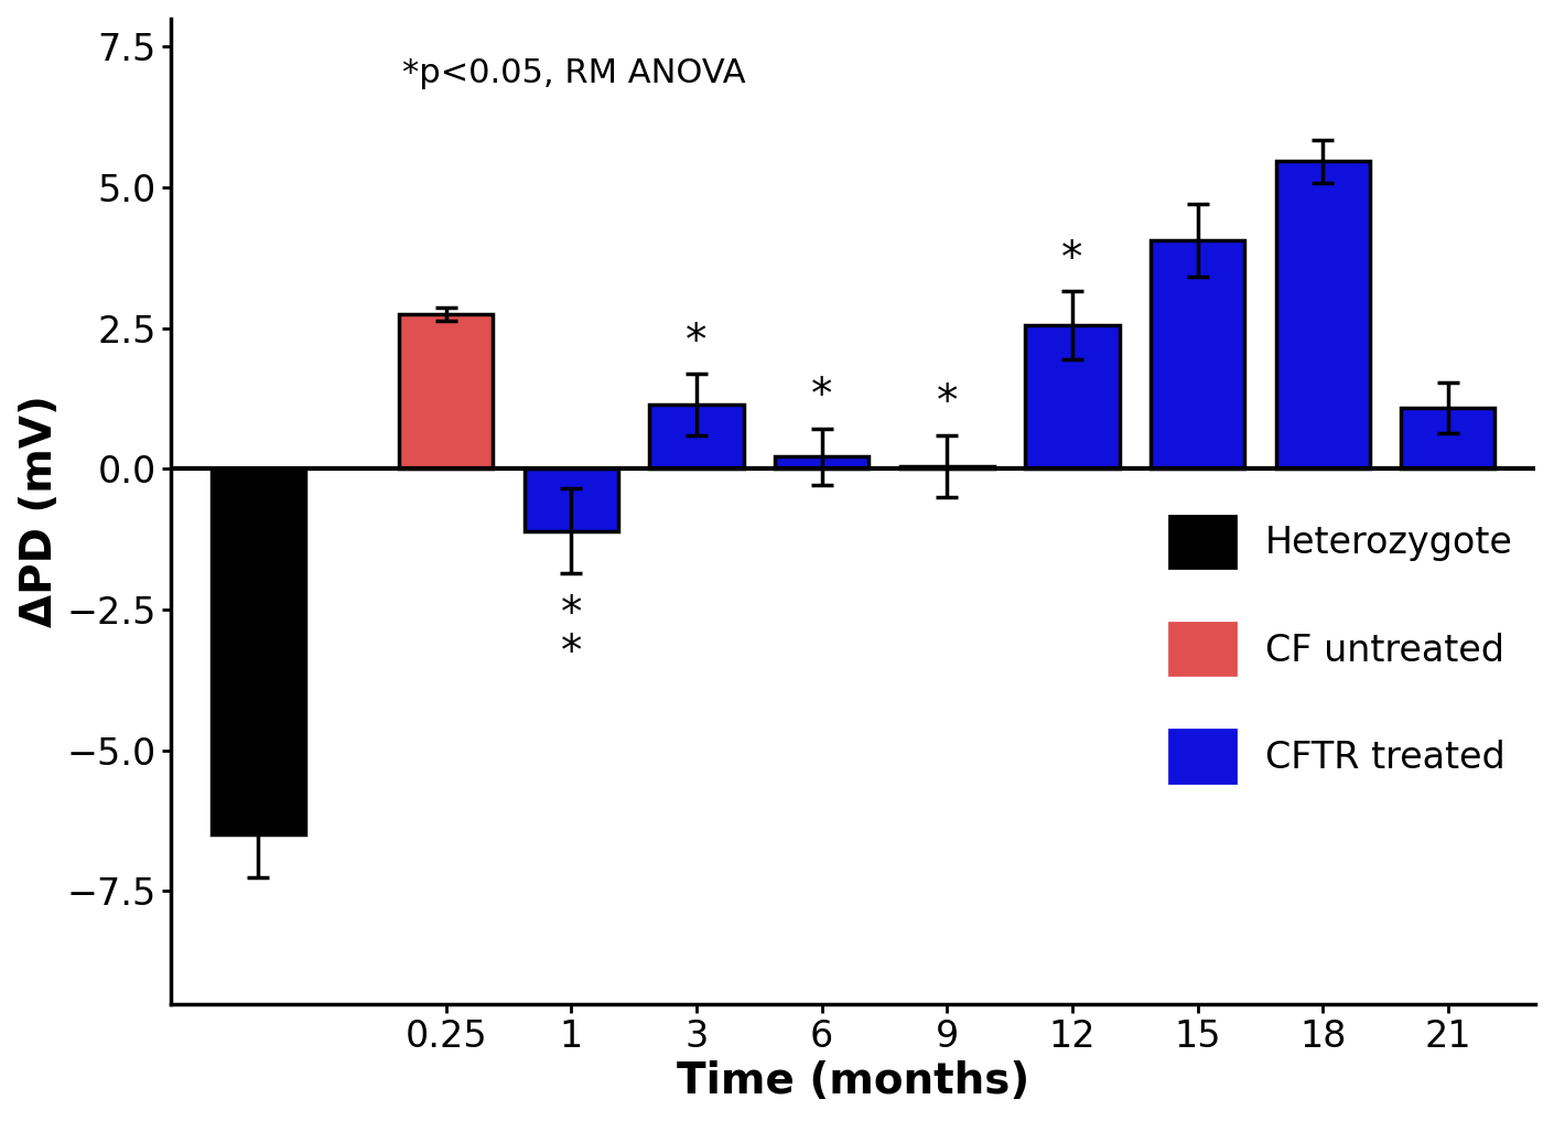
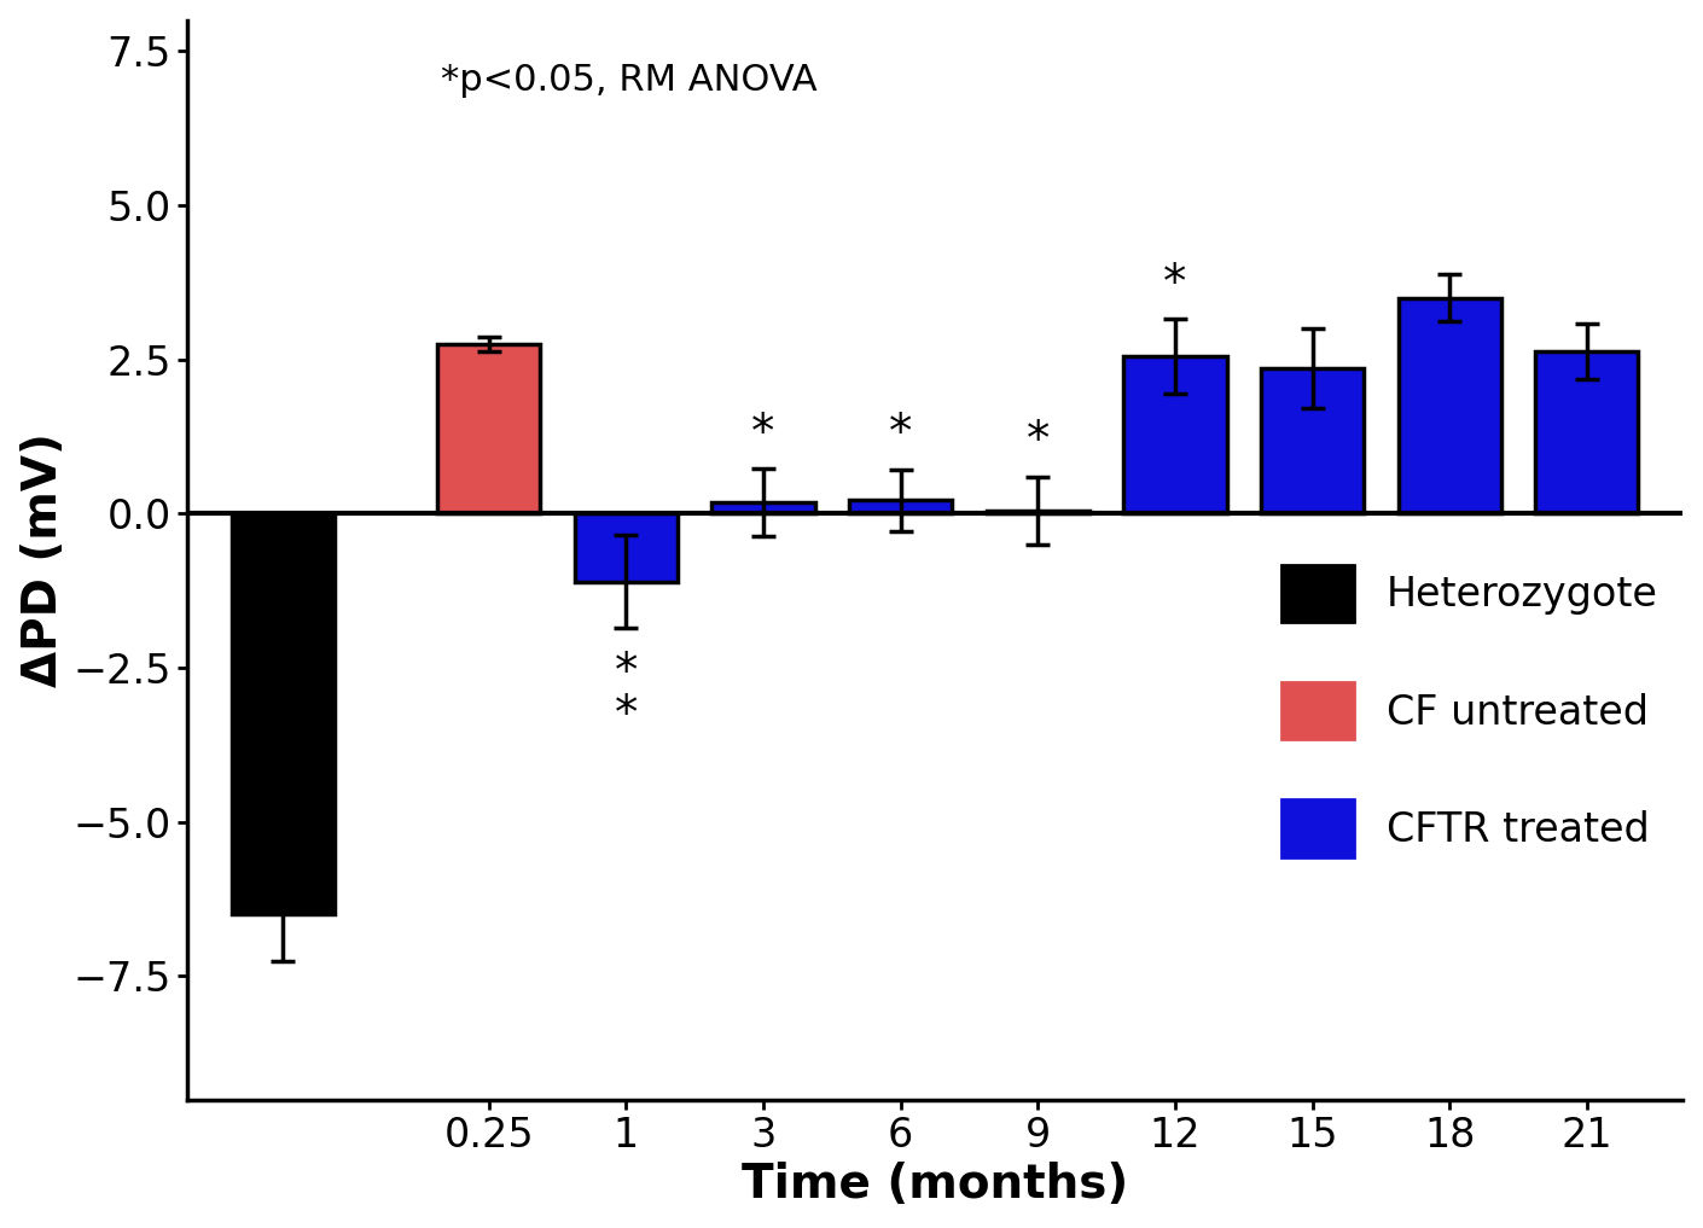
3: 1.14 -> 0.18
15: 4.06 -> 2.35
18: 5.46 -> 3.50
21: 1.08 -> 2.62
